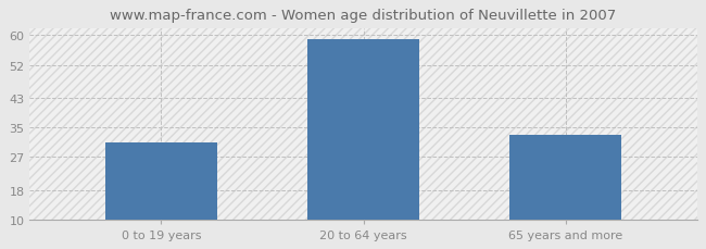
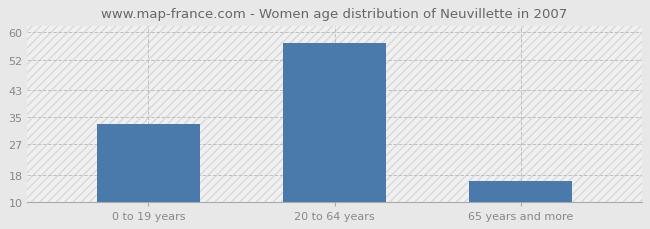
0 to 19 years: 31 -> 33
20 to 64 years: 59 -> 57
65 years and more: 33 -> 16
